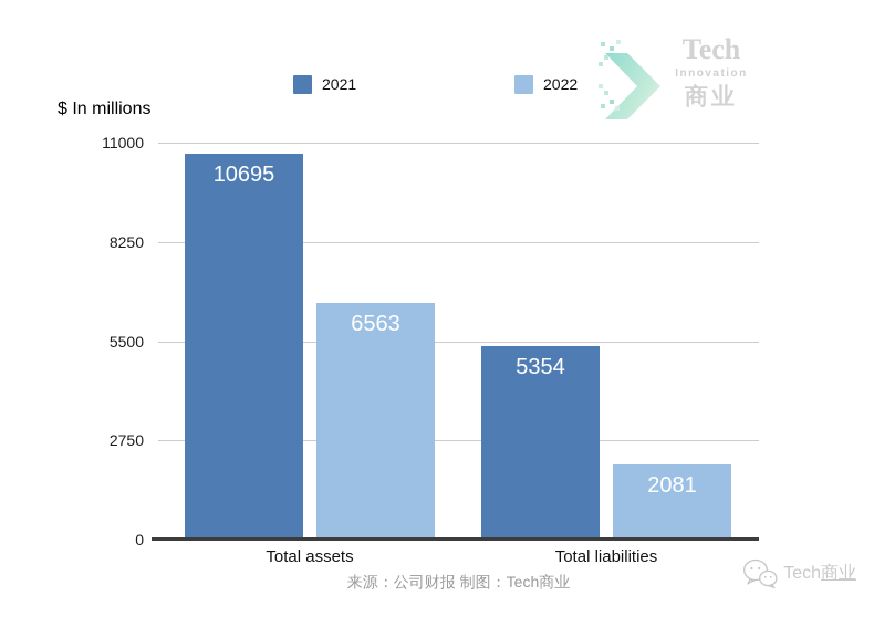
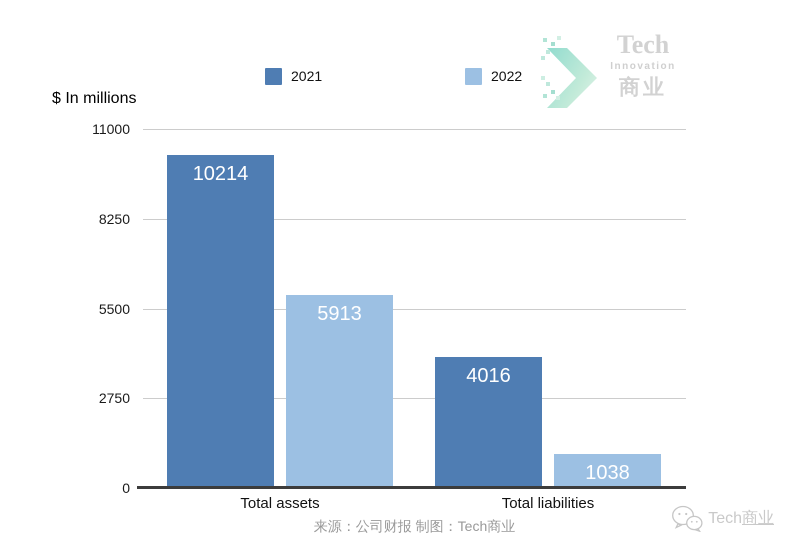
2021/Total assets: 10695 -> 10214
2022/Total assets: 6563 -> 5913
2021/Total liabilities: 5354 -> 4016
2022/Total liabilities: 2081 -> 1038
